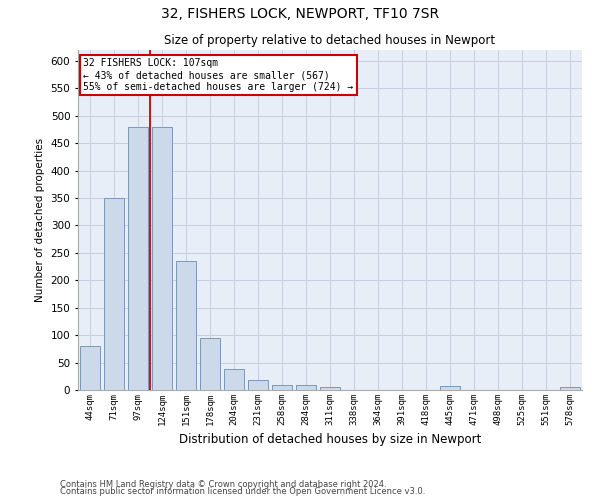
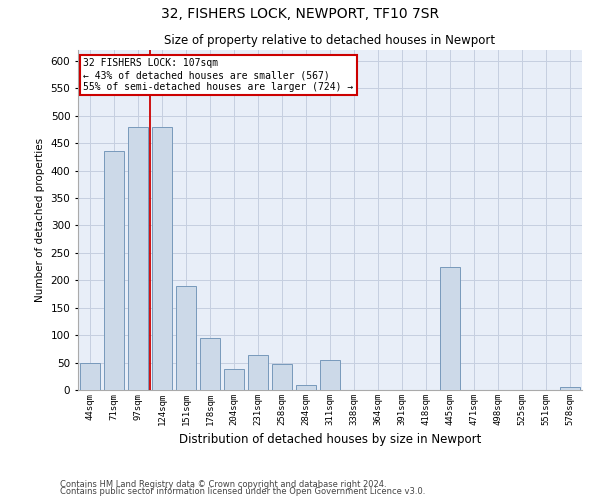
44sqm: 80 -> 50
71sqm: 350 -> 436
151sqm: 235 -> 190
231sqm: 18 -> 64
258sqm: 10 -> 48
311sqm: 5 -> 54
445sqm: 7 -> 224
